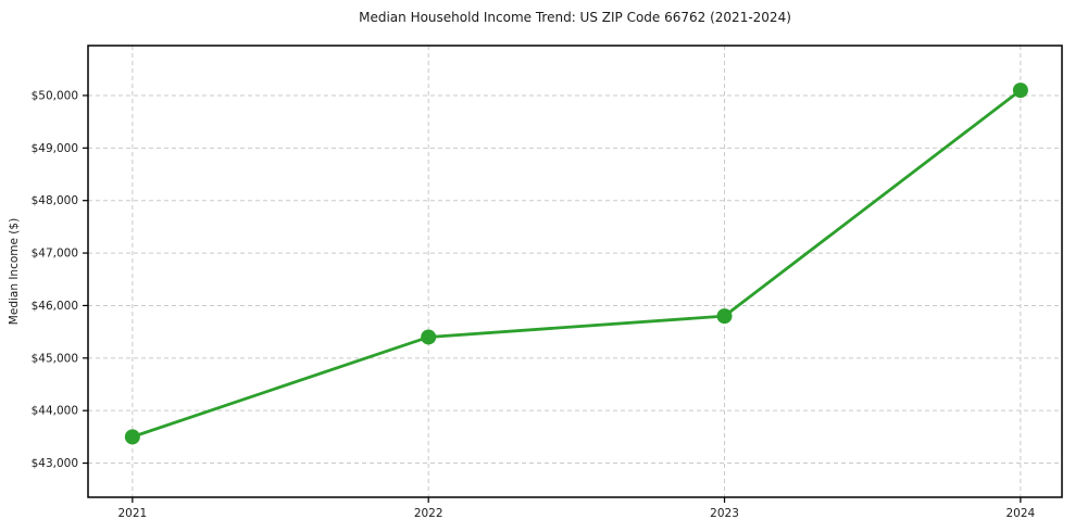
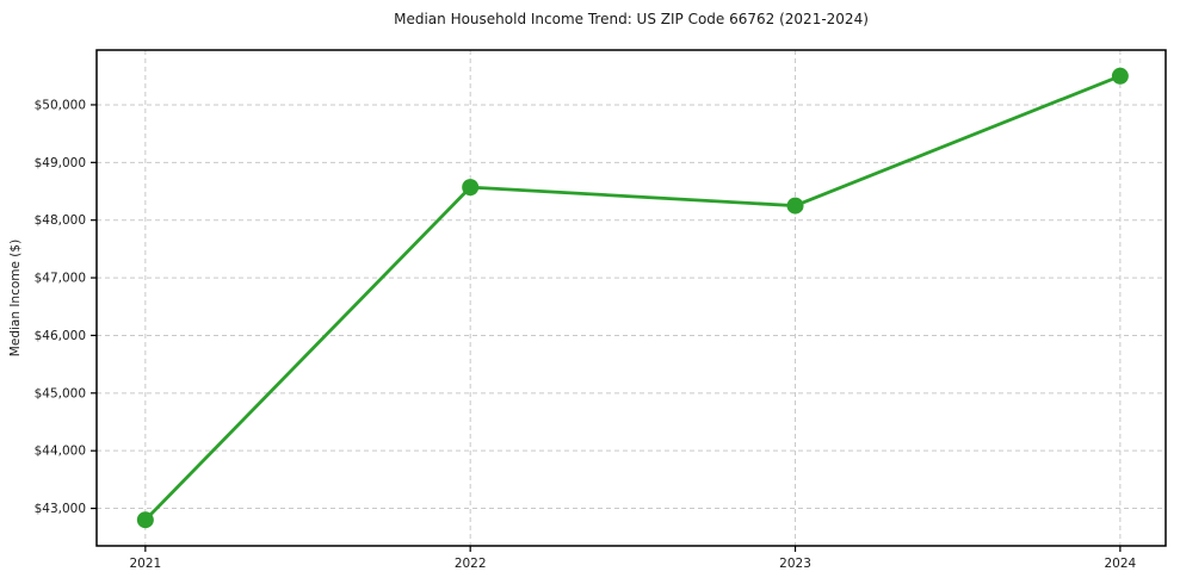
2021: $43500 -> $42800
2022: $45400 -> $48600
2023: $45800 -> $48200
2024: $50100 -> $50500
